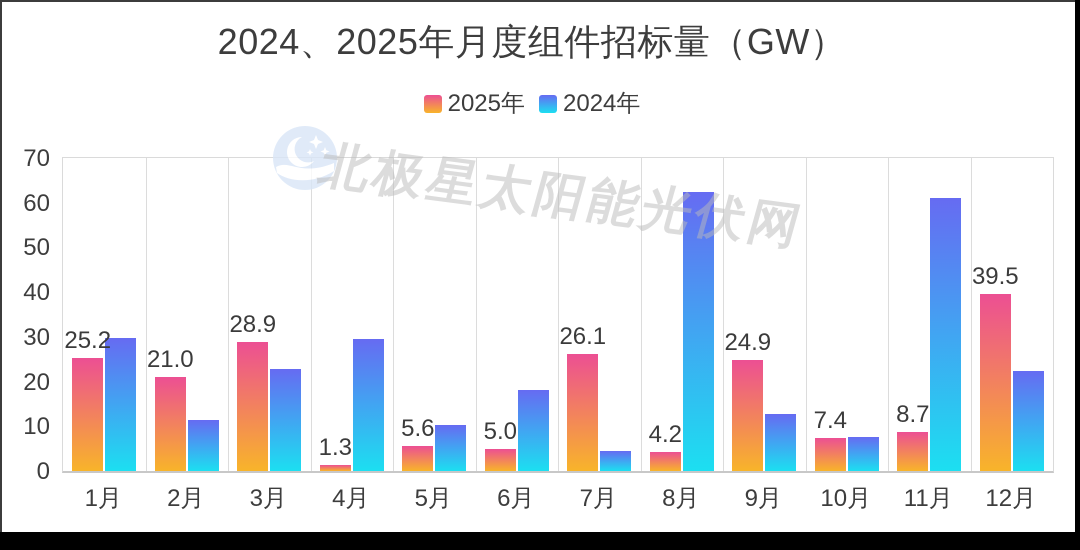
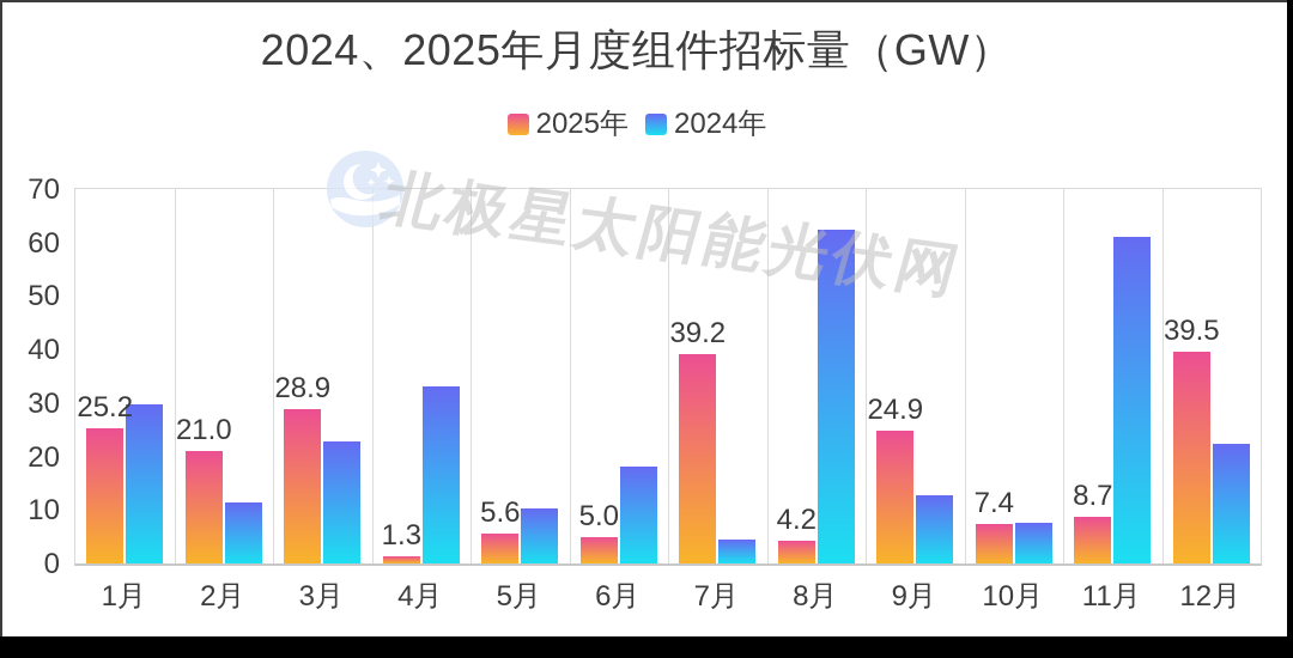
2024年/4月: 30 -> 33
2025年/7月: 26.1 -> 39.2
